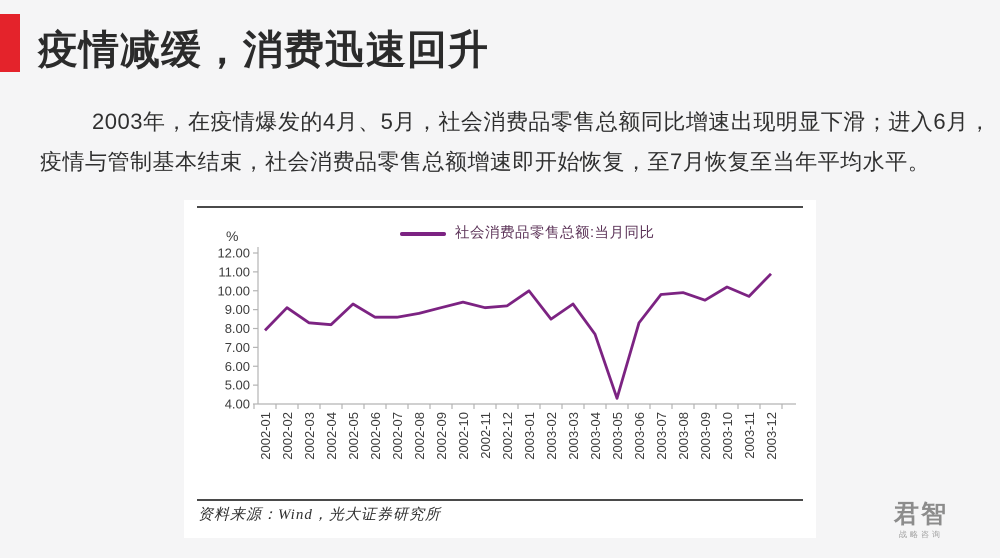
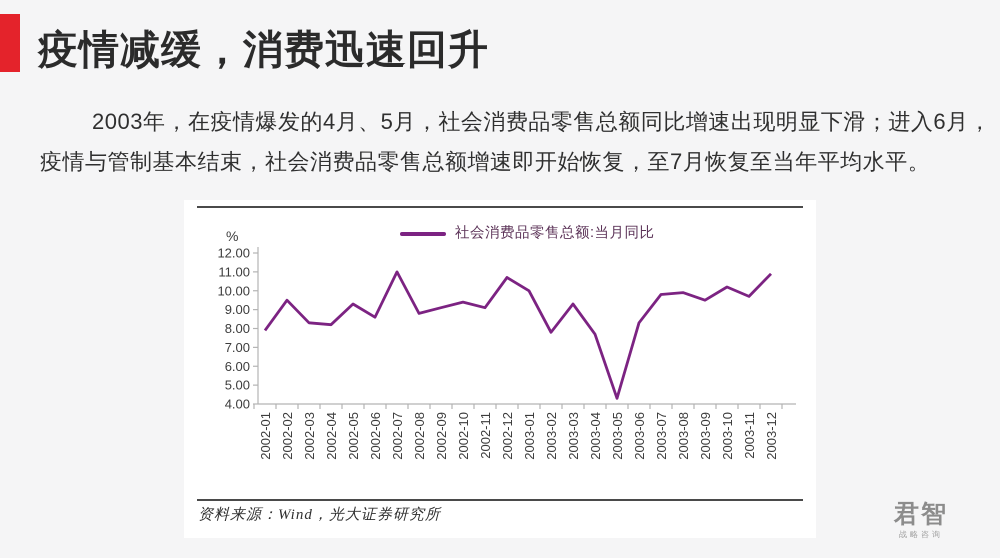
2002-02: 9.1 -> 9.5
2002-07: 8.6 -> 11.0
2002-12: 9.2 -> 10.7
2003-02: 8.5 -> 7.8
